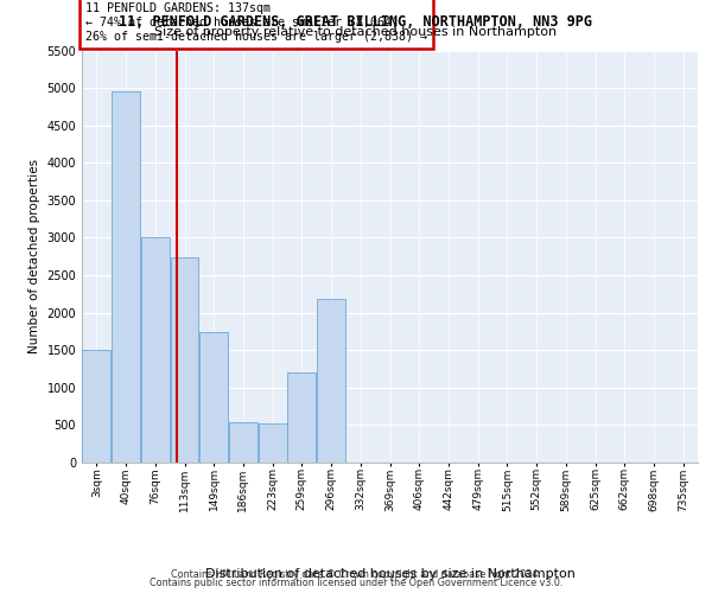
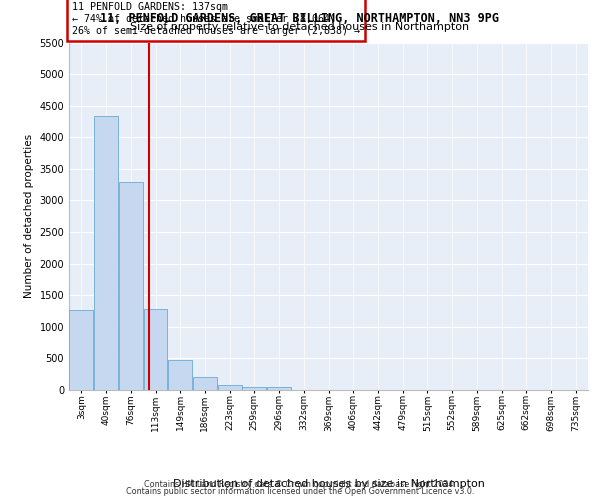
3sqm: 1500 -> 1270
40sqm: 4960 -> 4330
76sqm: 3000 -> 3300
113sqm: 2740 -> 1280
149sqm: 1740 -> 480
186sqm: 540 -> 210
223sqm: 520 -> 80
259sqm: 1200 -> 60
296sqm: 2180 -> 50
